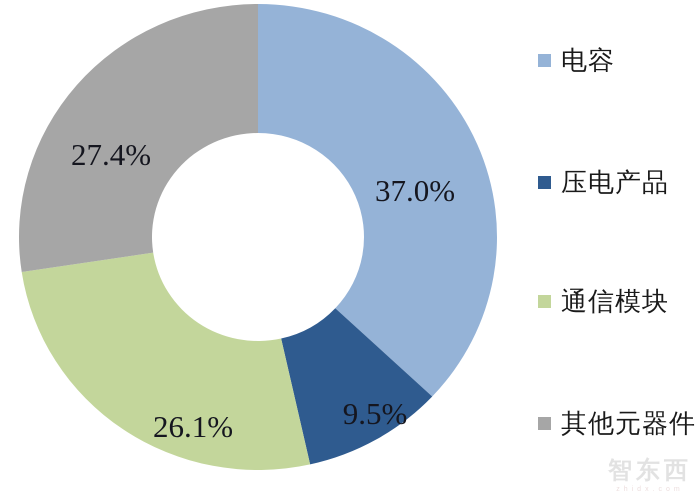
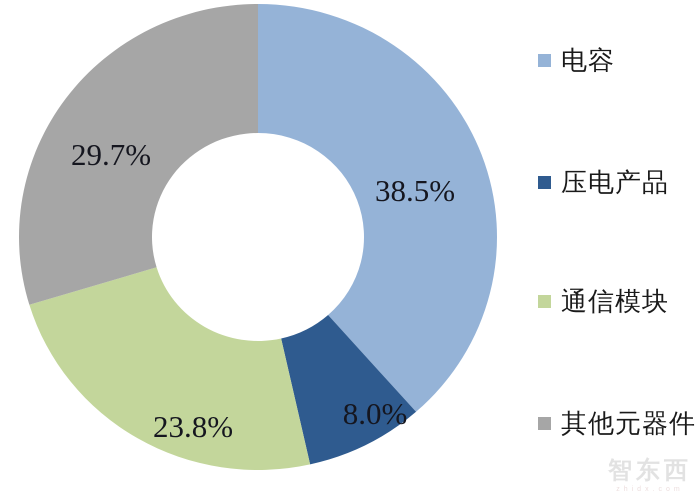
电容: 37.0% -> 38.5%
压电产品: 9.5% -> 8.0%
通信模块: 26.1% -> 23.8%
其他元器件: 27.4% -> 29.7%
